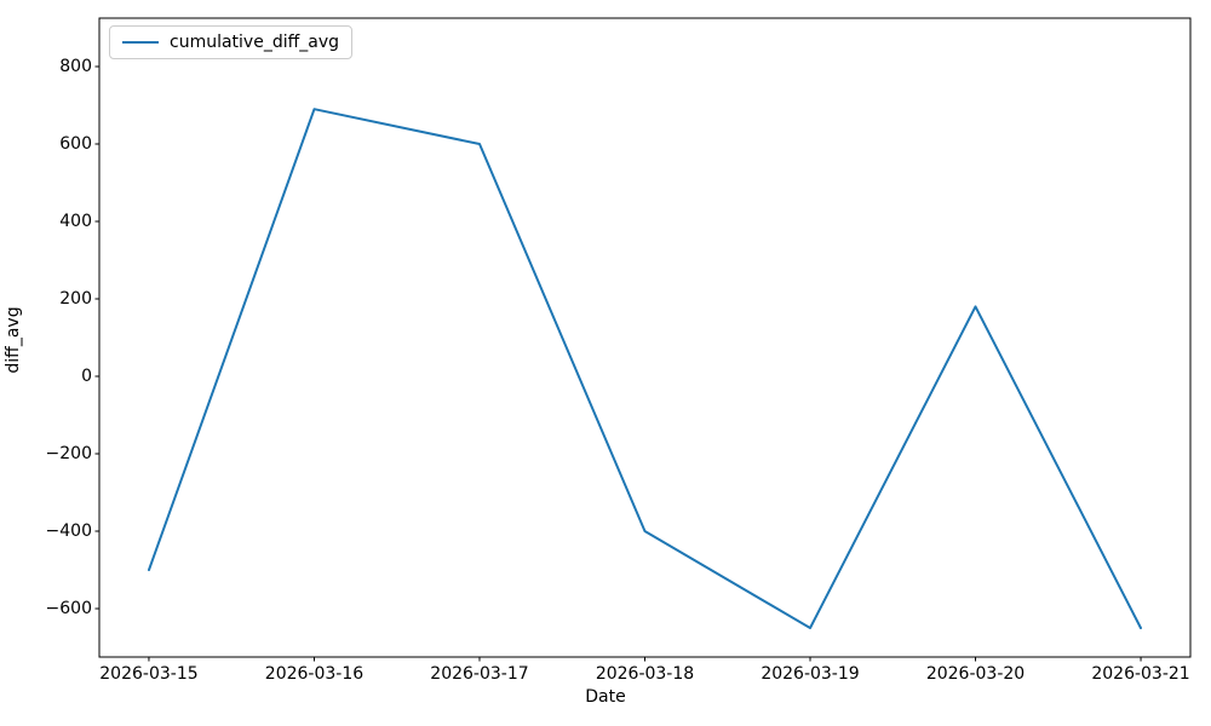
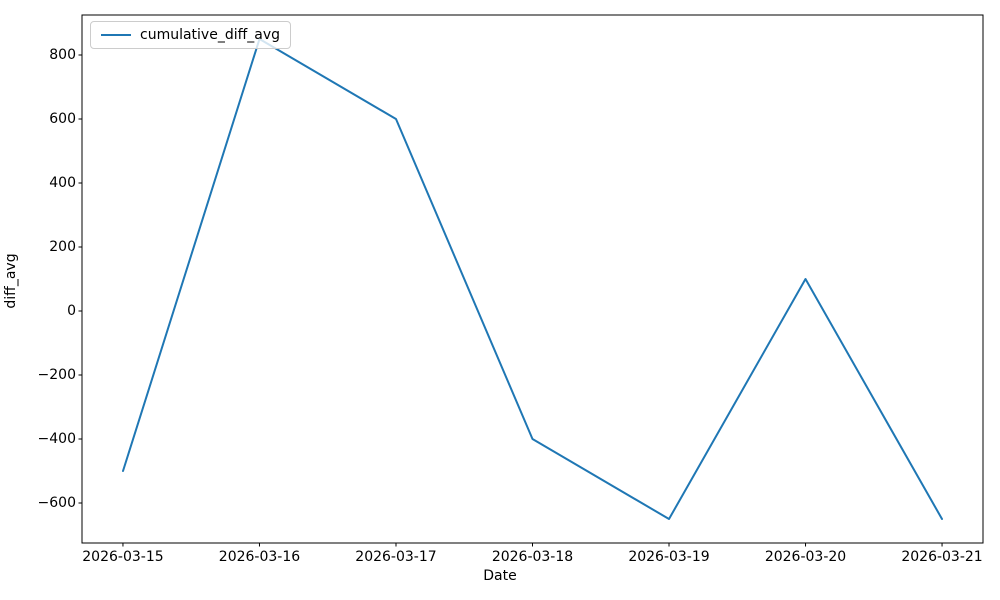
2026-03-16: 690 -> 850
2026-03-20: 180 -> 100
